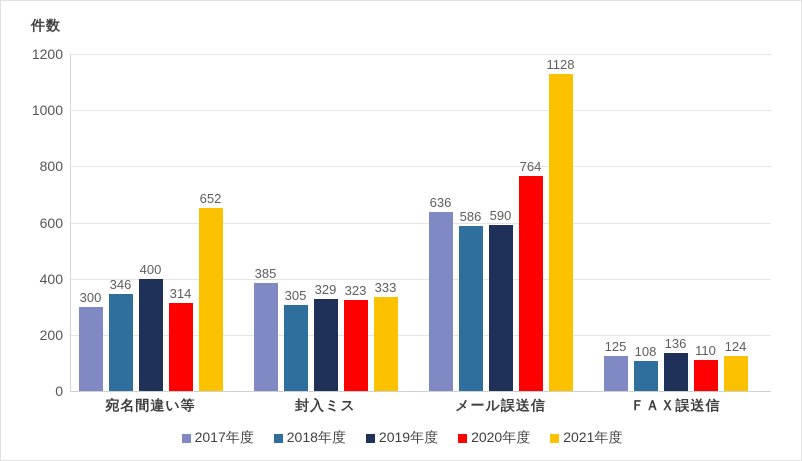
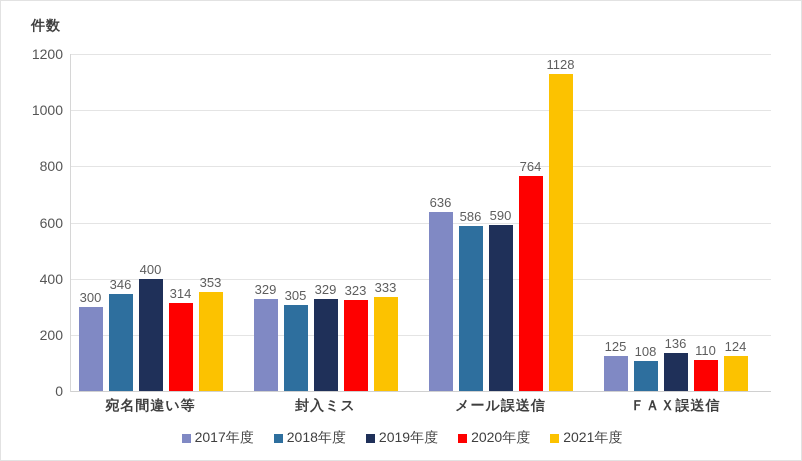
2021年度/宛名間違い等: 652 -> 353
2017年度/封入ミス: 385 -> 329
